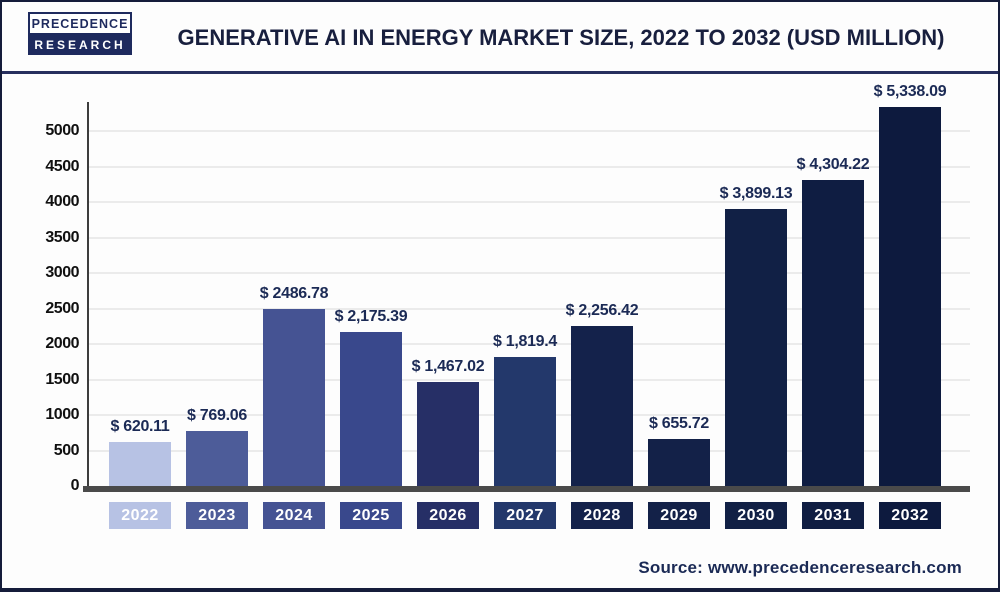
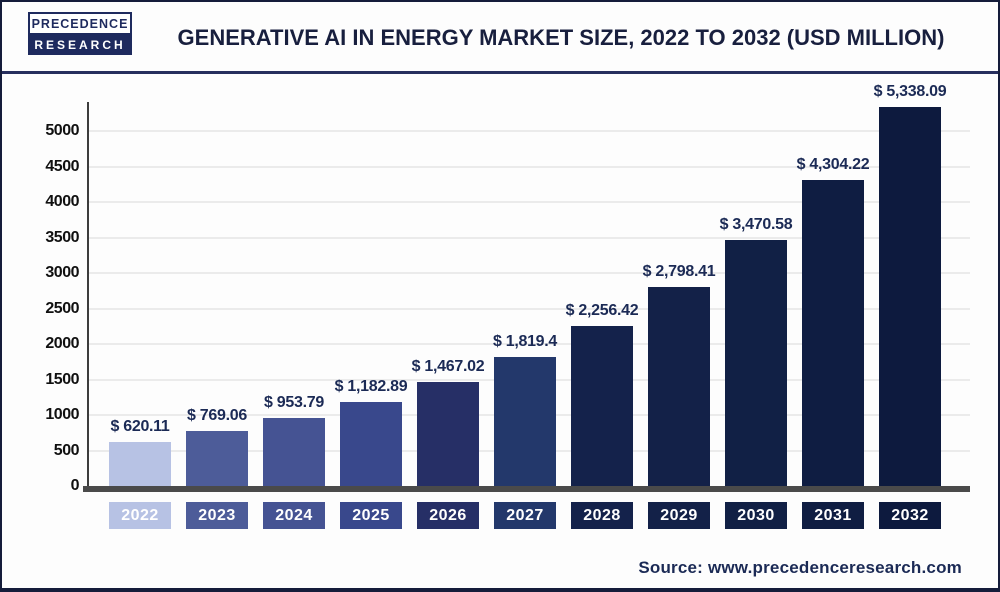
2024: 2486.78 -> 953.79
2025: 2,175.39 -> 1,182.89
2029: 655.72 -> 2,798.41
2030: 3,899.13 -> 3,470.58
